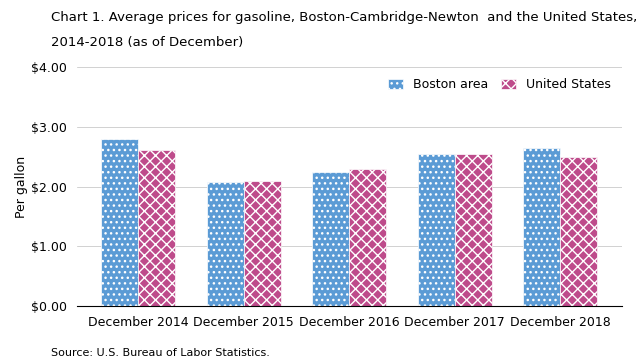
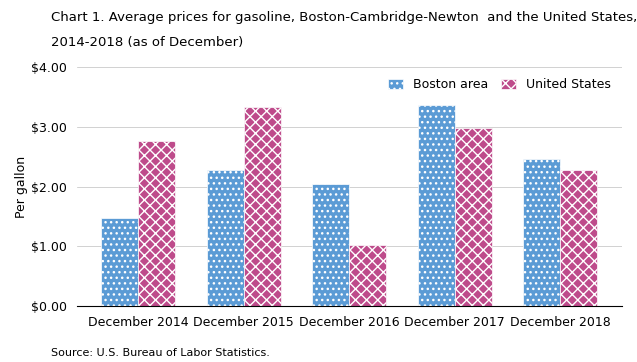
Boston area/December 2014: $2.79 -> $1.48
United States/December 2014: $2.62 -> $2.76
Boston area/December 2015: $2.07 -> $2.28
United States/December 2015: $2.10 -> $3.34
Boston area/December 2016: $2.25 -> $2.04
United States/December 2016: $2.30 -> $1.02
Boston area/December 2017: $2.55 -> $3.36
United States/December 2017: $2.54 -> $2.98
Boston area/December 2018: $2.65 -> $2.46
United States/December 2018: $2.50 -> $2.28
